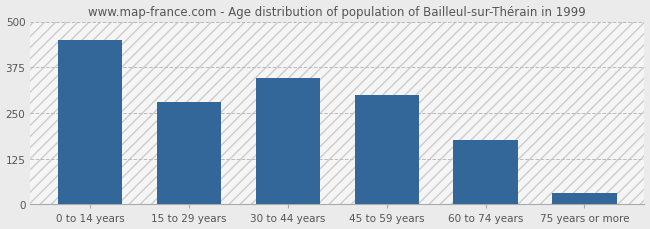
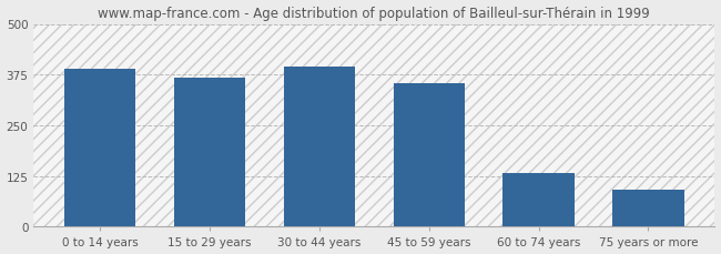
0 to 14 years: 450 -> 388
15 to 29 years: 280 -> 368
30 to 44 years: 345 -> 395
45 to 59 years: 300 -> 355
60 to 74 years: 175 -> 132
75 years or more: 30 -> 90
